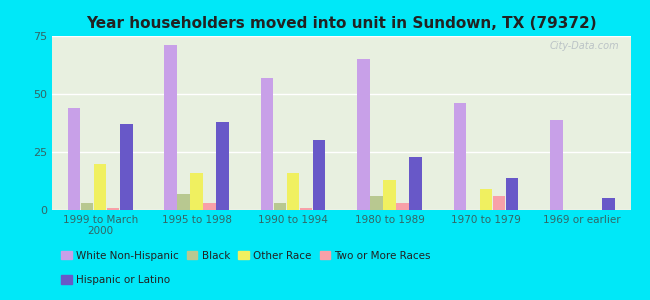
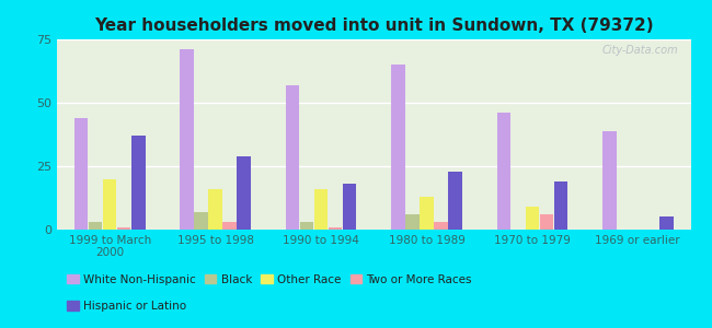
Hispanic or Latino/1995 to 1998: 38 -> 29
Hispanic or Latino/1990 to 1994: 30 -> 18
Hispanic or Latino/1970 to 1979: 14 -> 19
